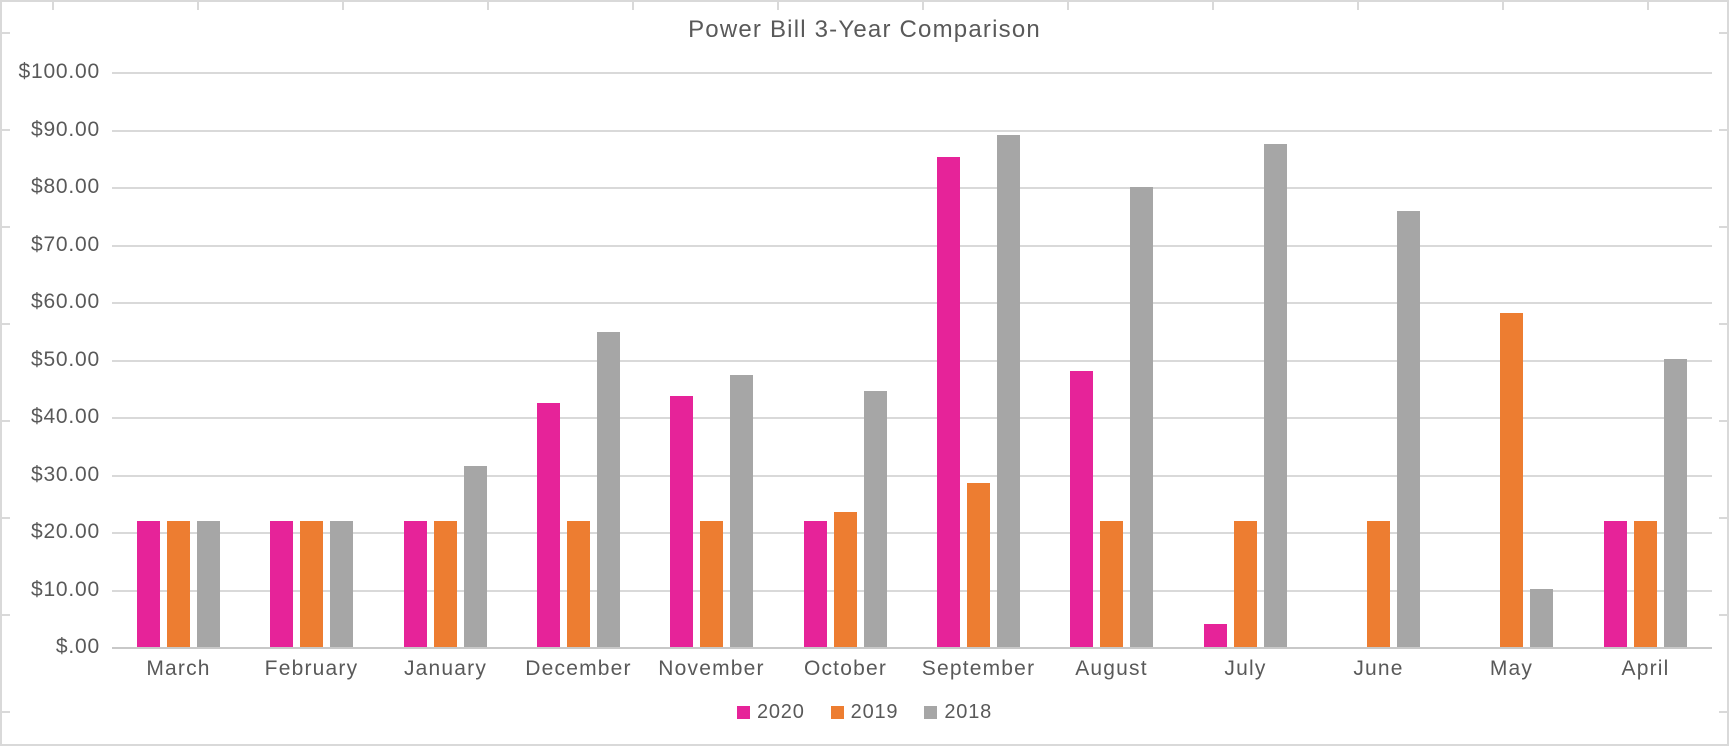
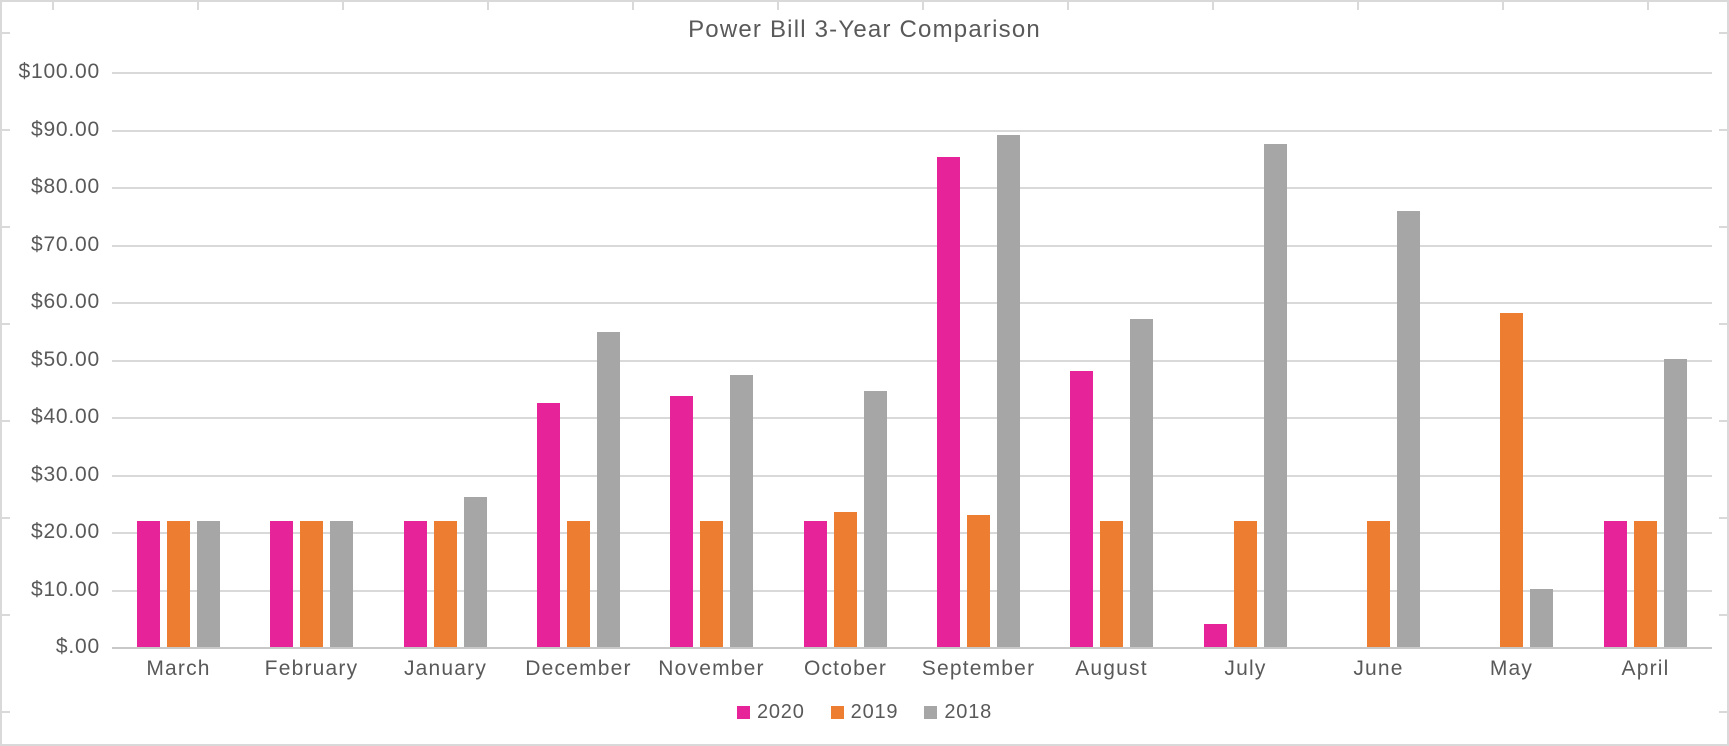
2018/January: $32 -> $26
2019/September: $29 -> $23
2018/August: $80 -> $57
